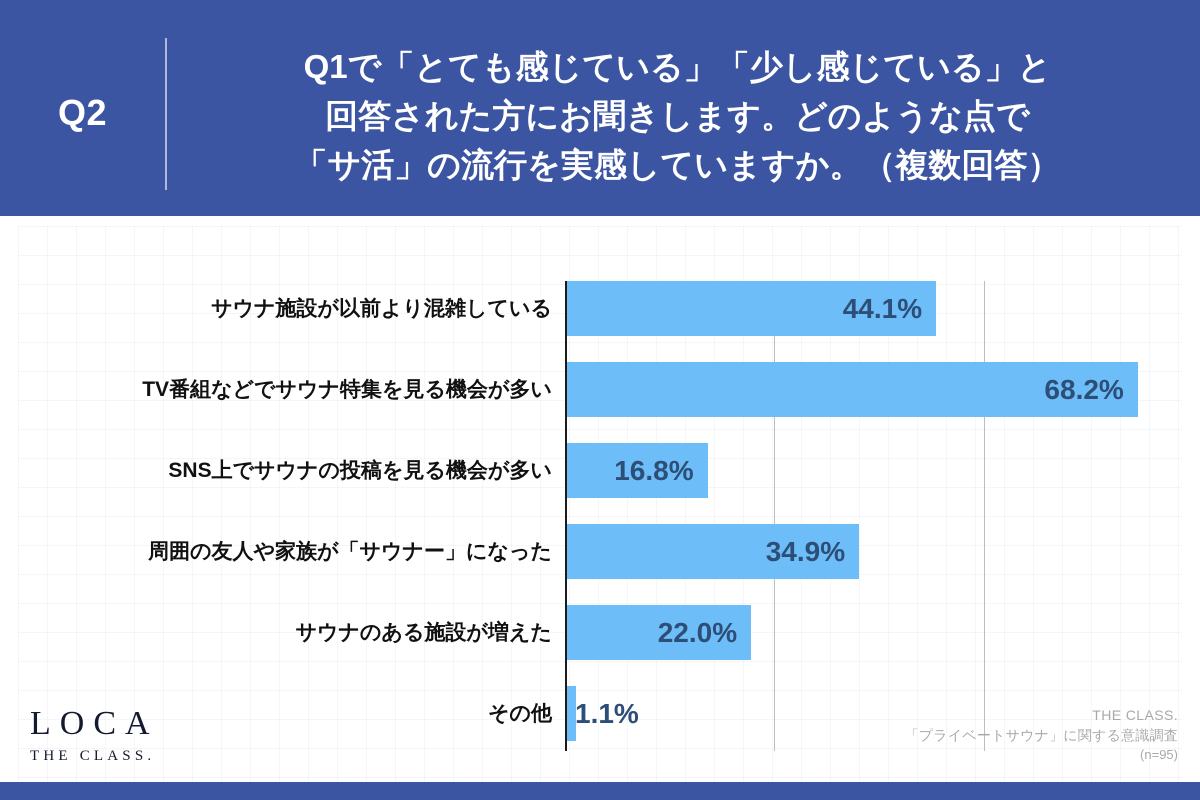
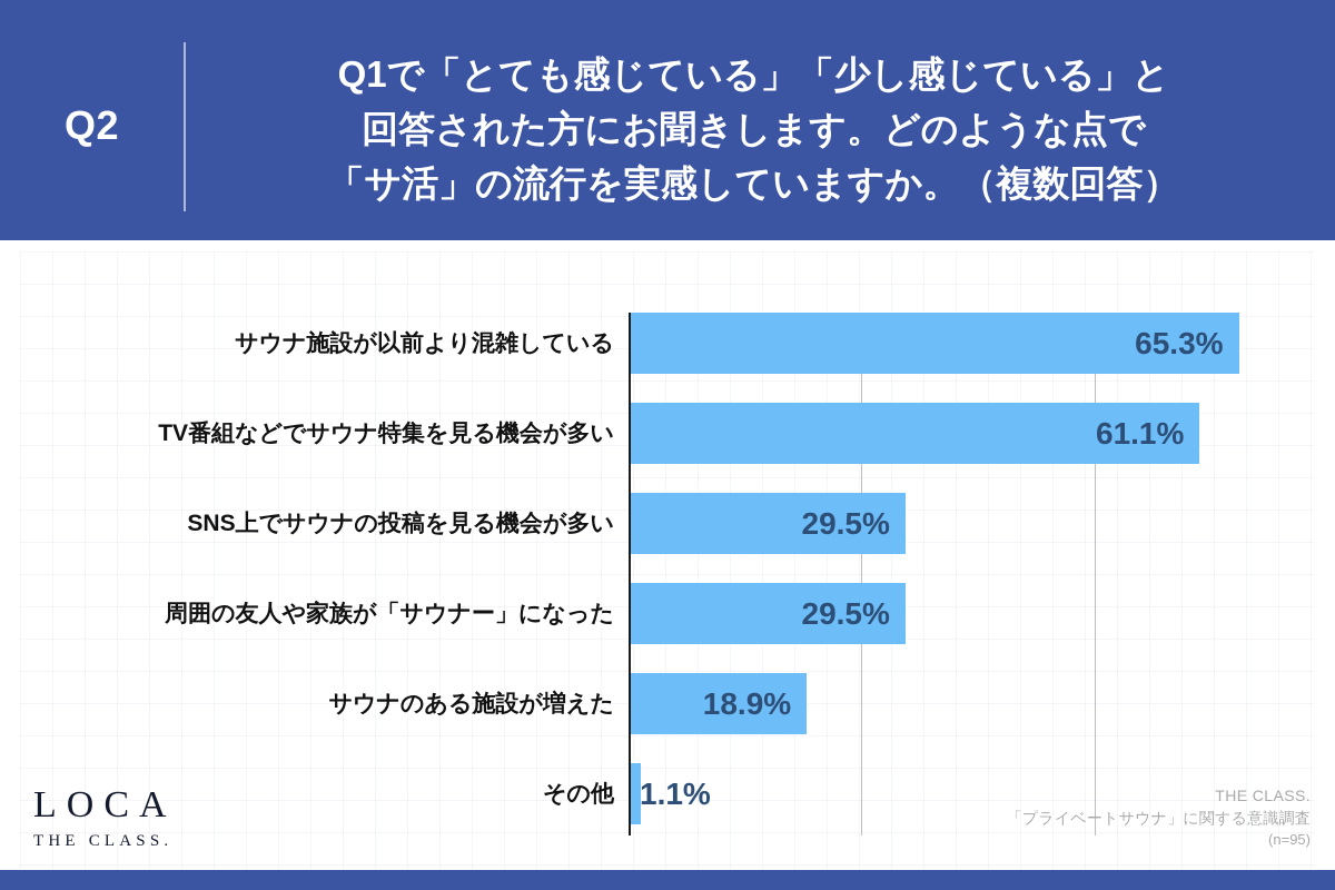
サウナ施設が以前より混雑している: 44.1% -> 65.3%
TV番組などでサウナ特集を見る機会が多い: 68.2% -> 61.1%
SNS上でサウナの投稿を見る機会が多い: 16.8% -> 29.5%
周囲の友人や家族が「サウナー」になった: 34.9% -> 29.5%
サウナのある施設が増えた: 22.0% -> 18.9%
